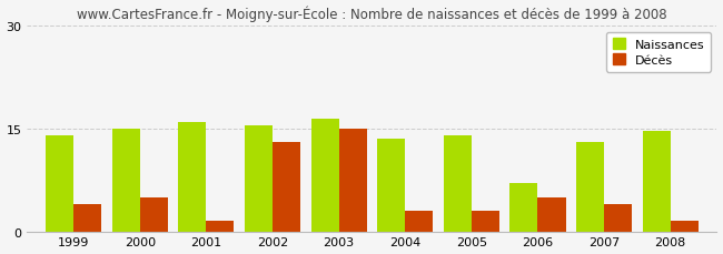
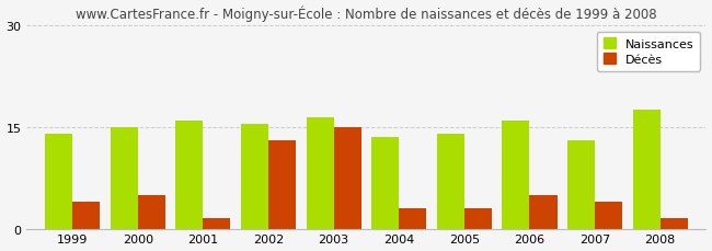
Naissances/2006: 7.0 -> 16.0
Naissances/2008: 14.6 -> 17.5
